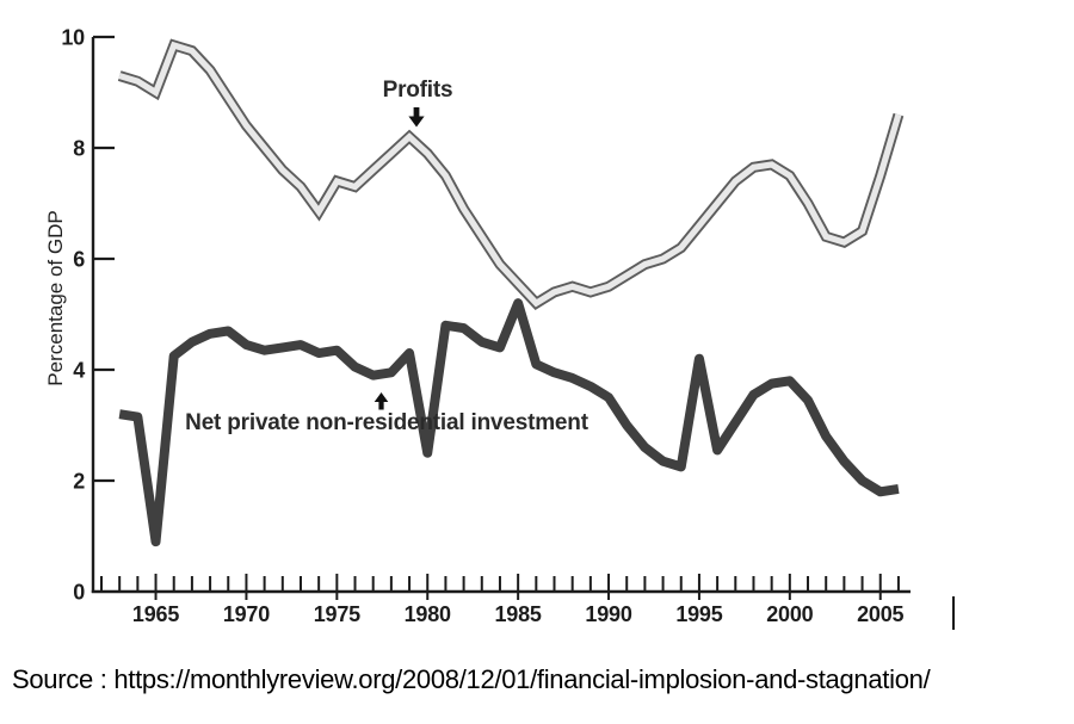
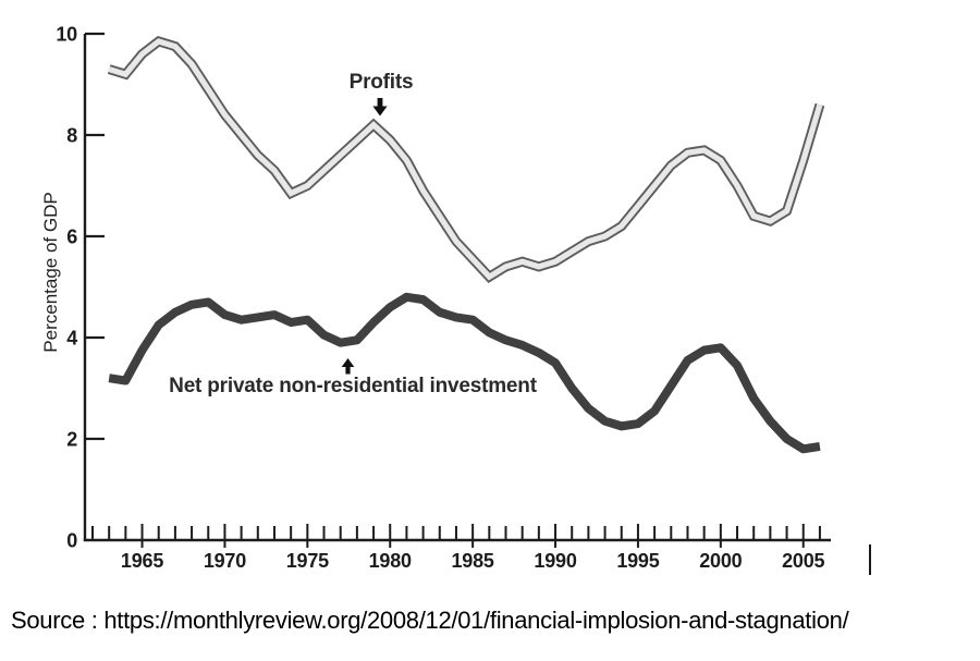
Profits/1965: 9.0 -> 9.6
Net private non-residential investment/1965: 0.9 -> 3.8
Profits/1975: 7.4 -> 7.0
Net private non-residential investment/1980: 2.5 -> 4.6
Net private non-residential investment/1985: 5.2 -> 4.3
Net private non-residential investment/1995: 4.2 -> 2.3
